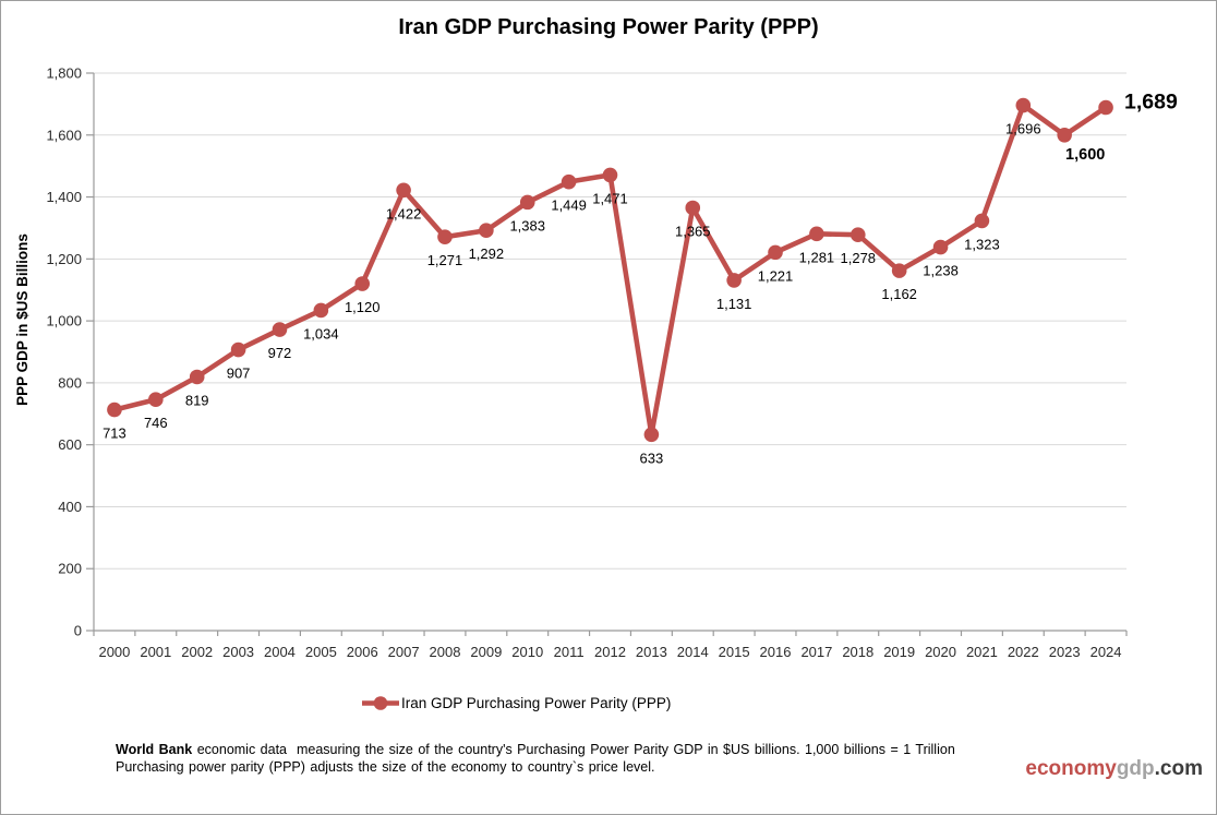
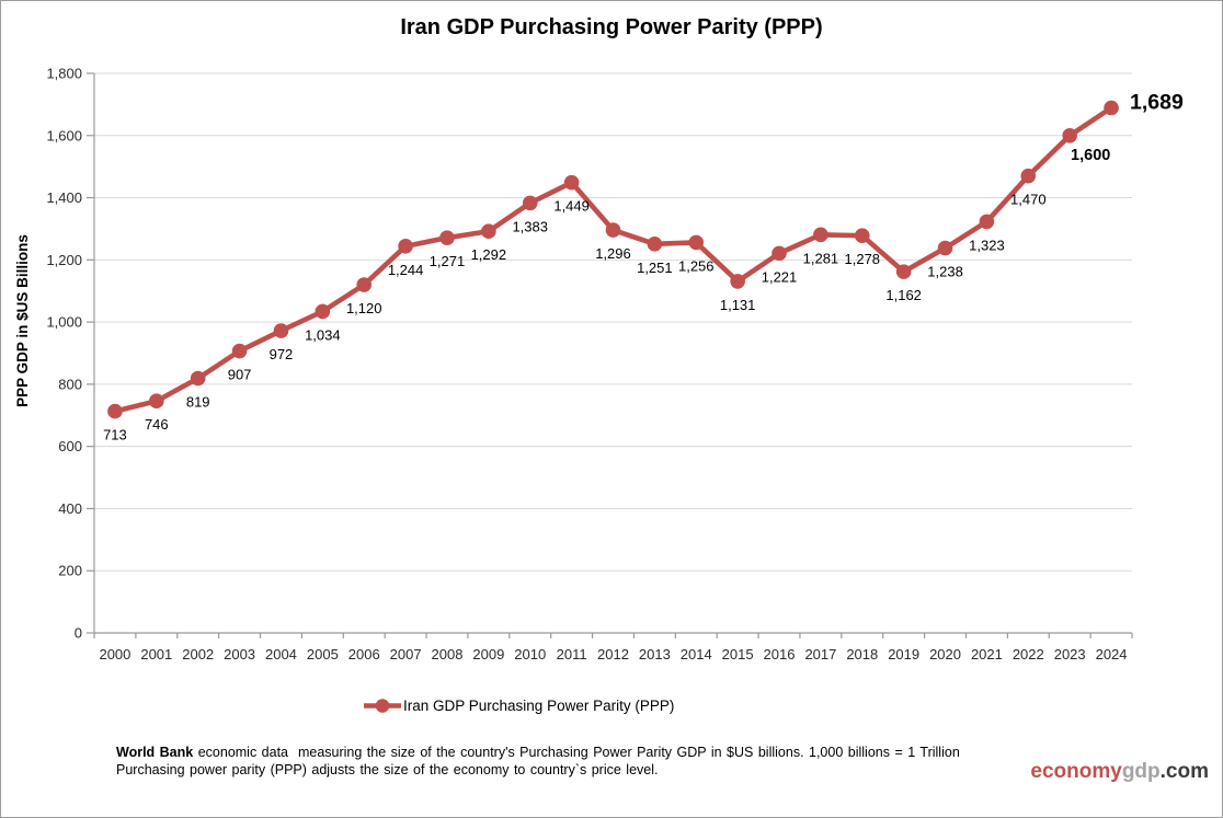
2007: 1,422 -> 1,244
2012: 1,471 -> 1,296
2013: 633 -> 1,251
2014: 1,365 -> 1,256
2022: 1,696 -> 1,470
